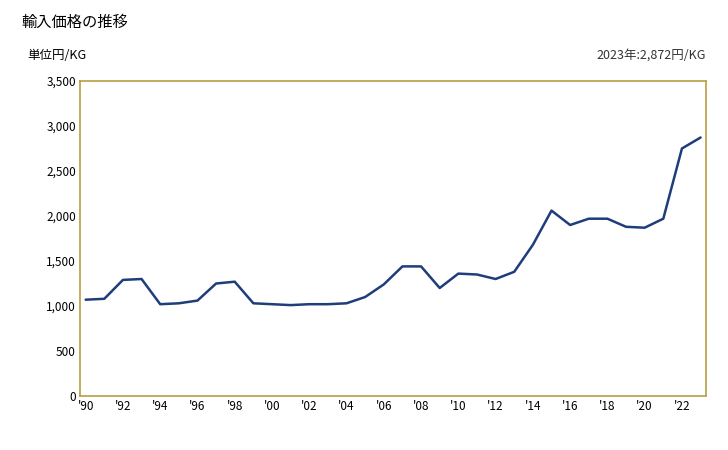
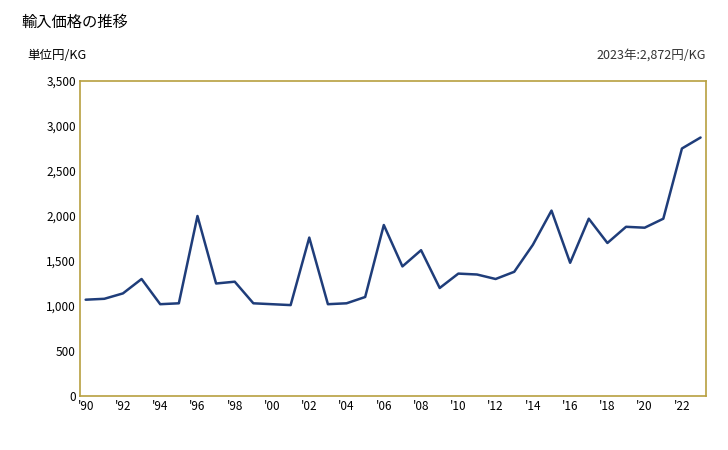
'92: 1,290 -> 1,140
'96: 1,060 -> 2,000
'02: 1,020 -> 1,760
'06: 1,240 -> 1,900
'08: 1,440 -> 1,620
'16: 1,900 -> 1,480
'18: 1,970 -> 1,700
